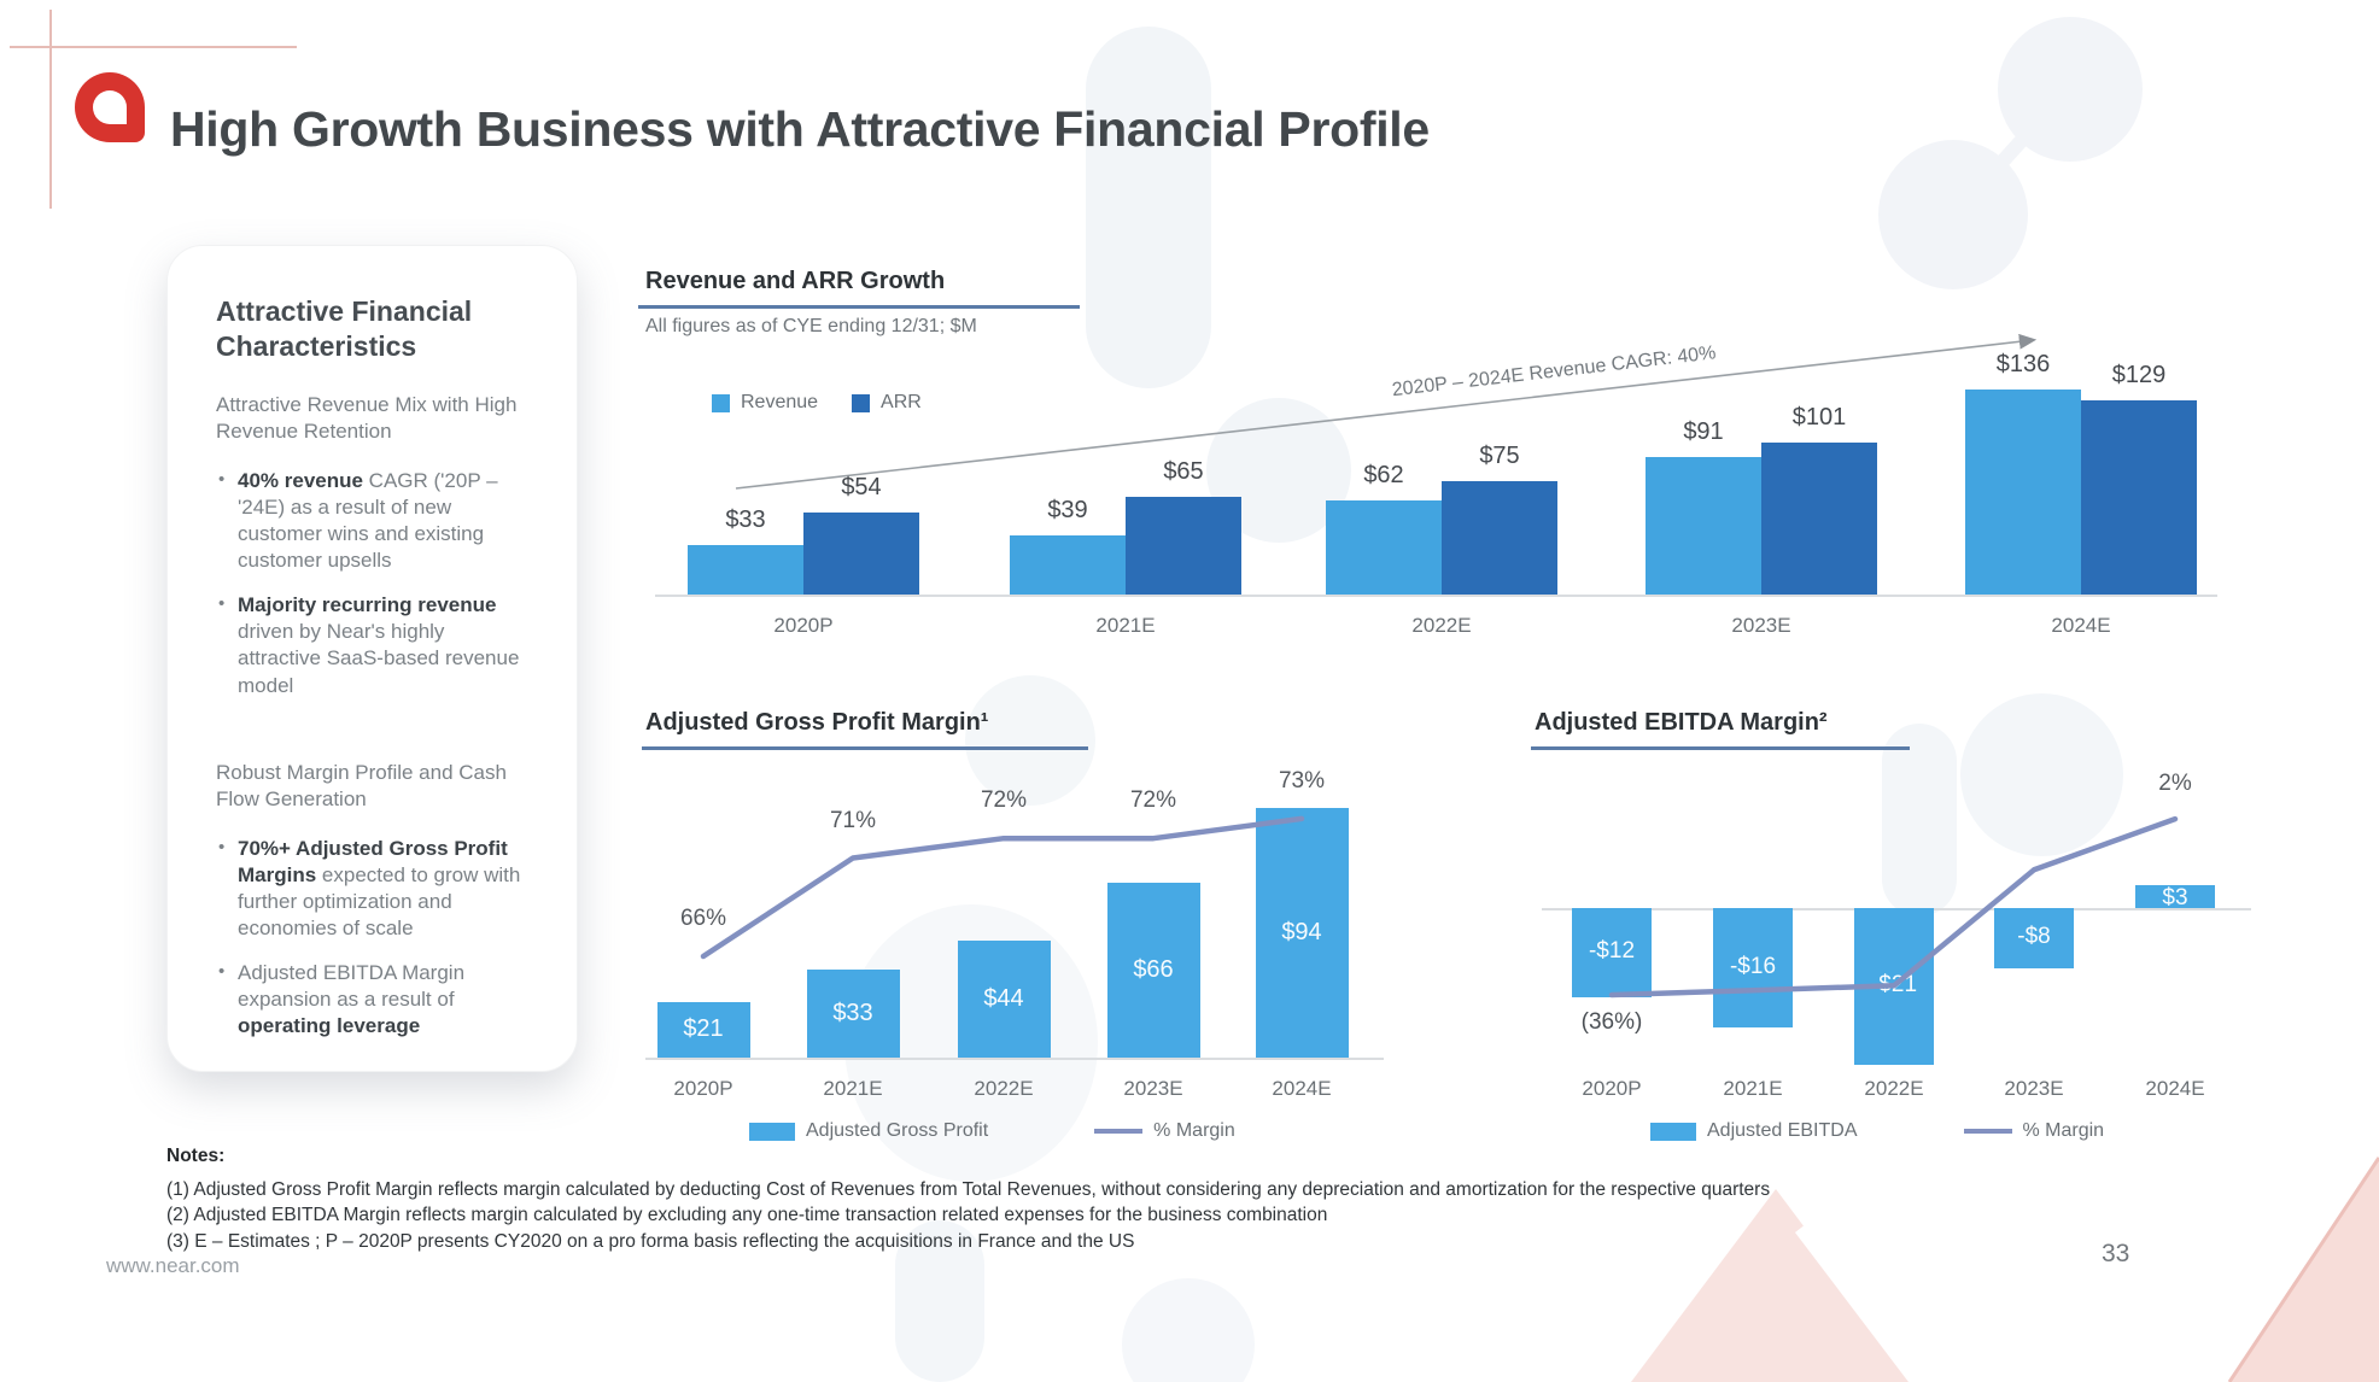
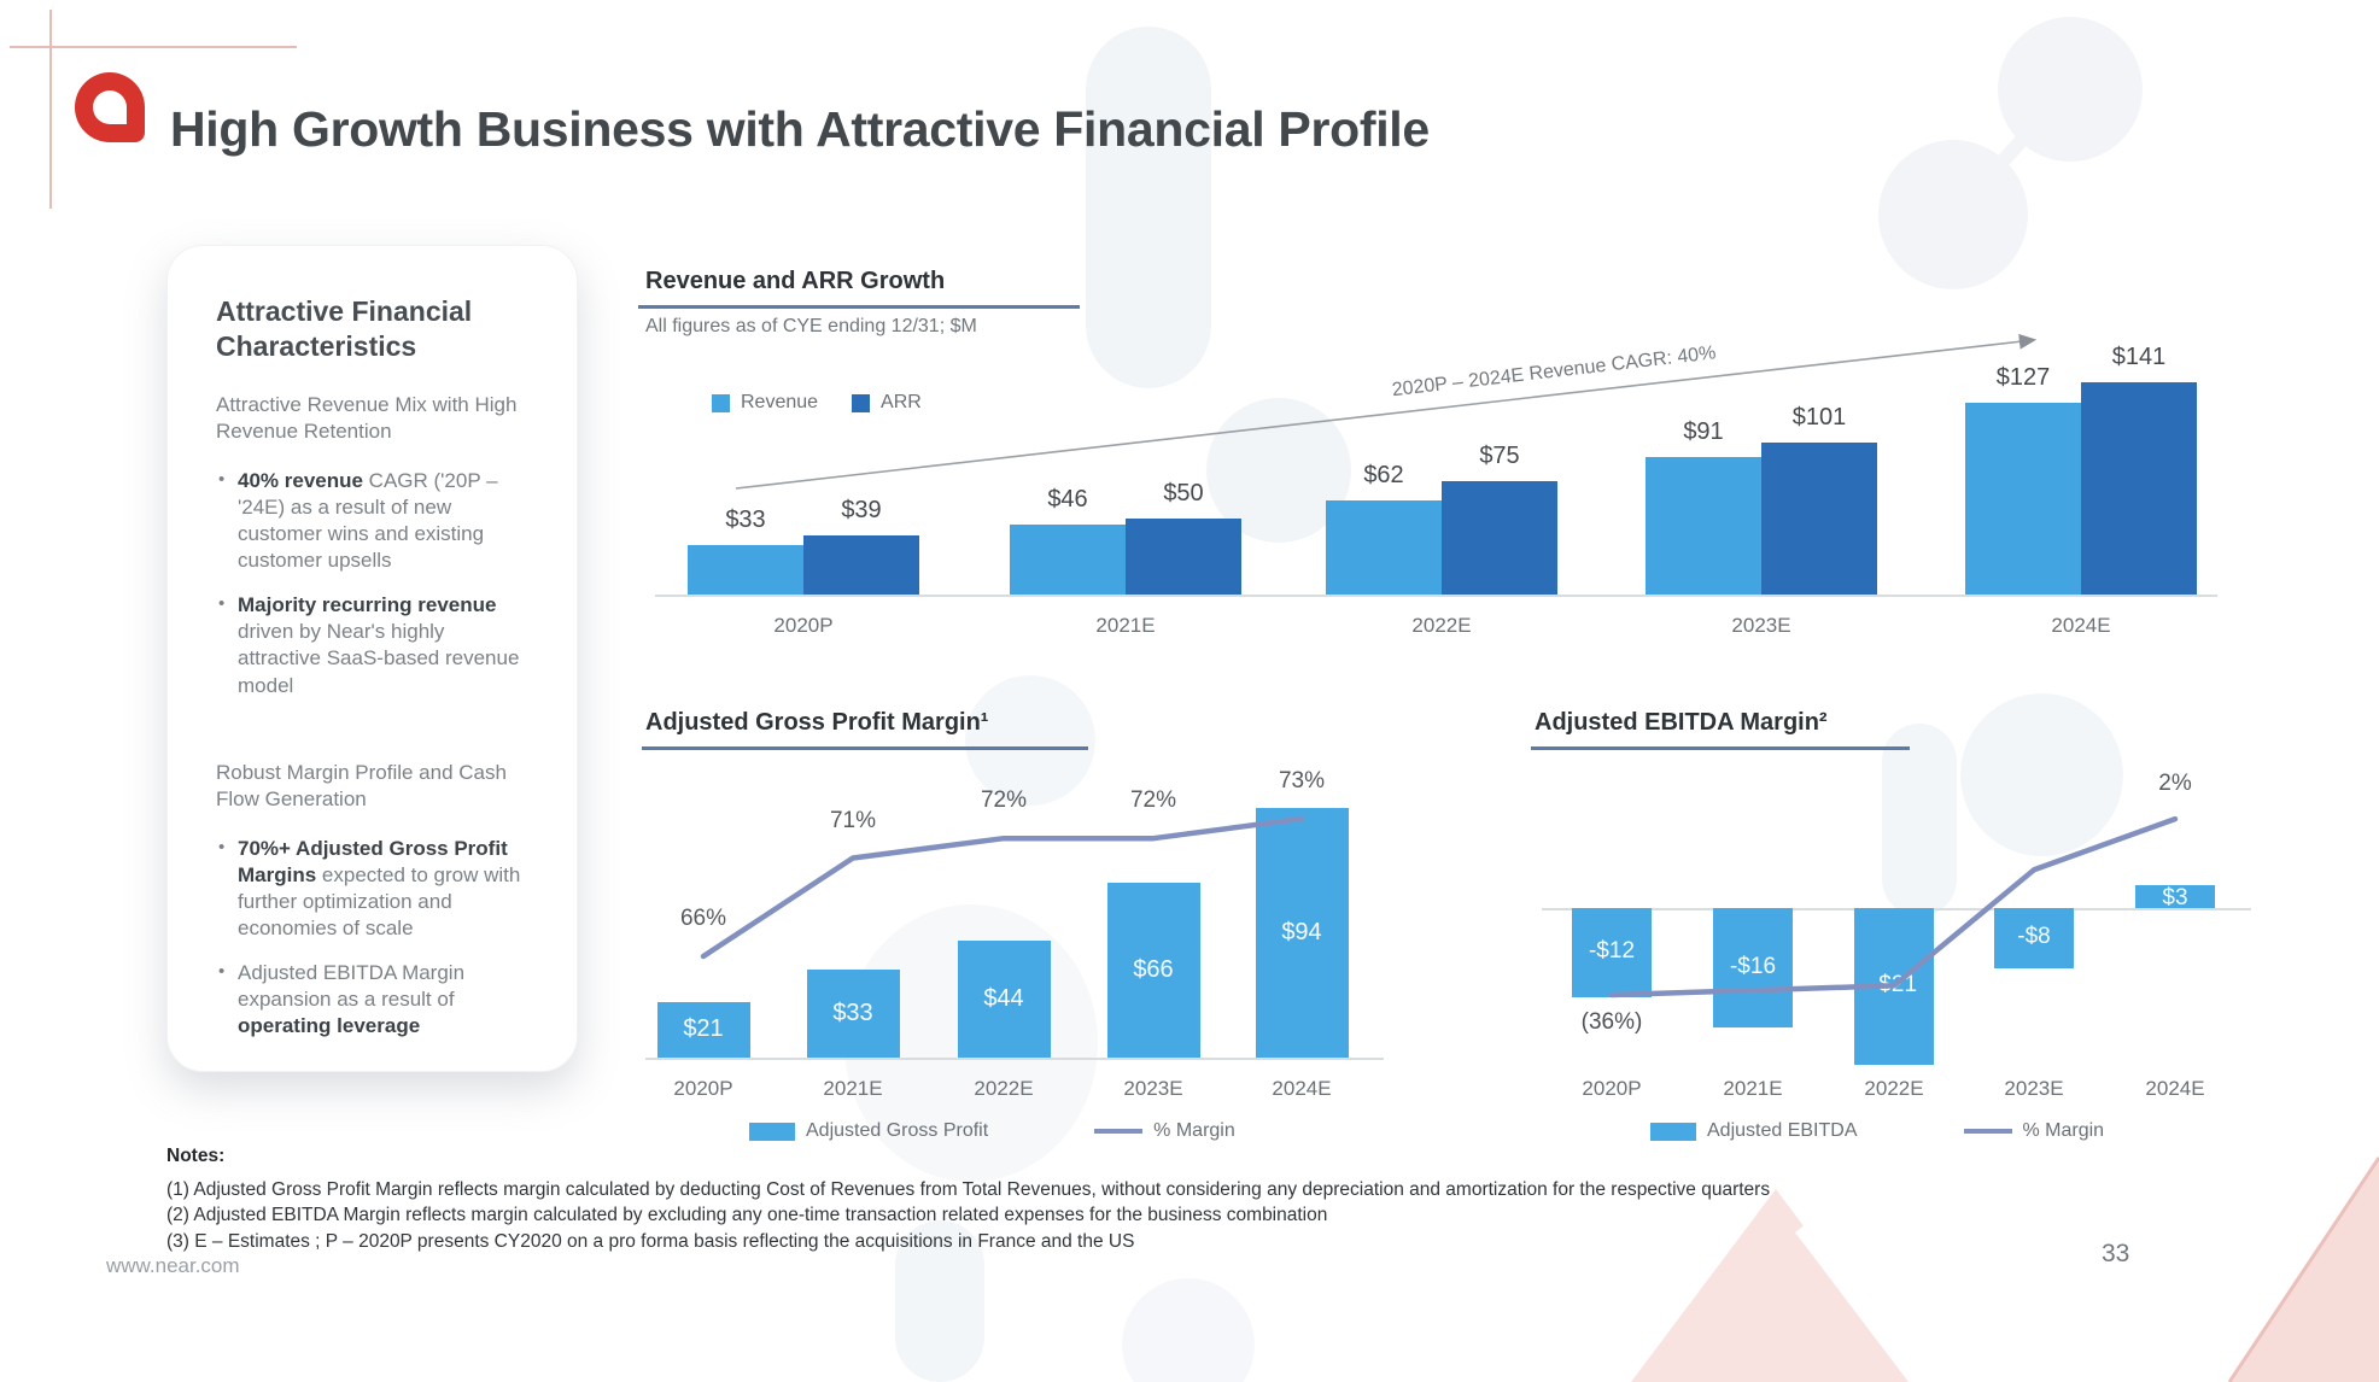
Revenue and ARR Growth/ARR/2020P: $54 -> $39
Revenue and ARR Growth/Revenue/2021E: $39 -> $46
Revenue and ARR Growth/ARR/2021E: $65 -> $50
Revenue and ARR Growth/Revenue/2024E: $136 -> $127
Revenue and ARR Growth/ARR/2024E: $129 -> $141
